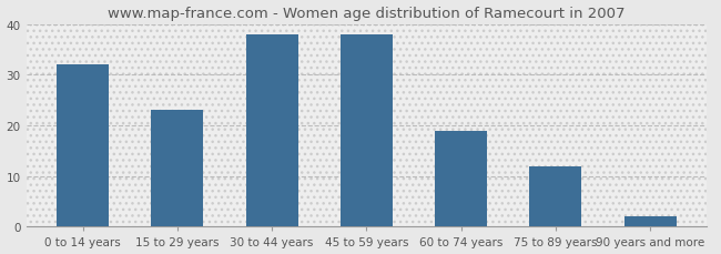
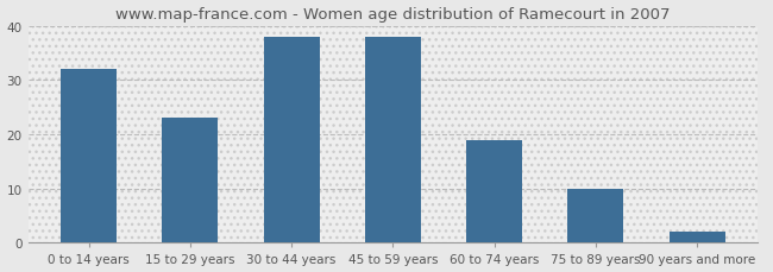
75 to 89 years: 12 -> 10
